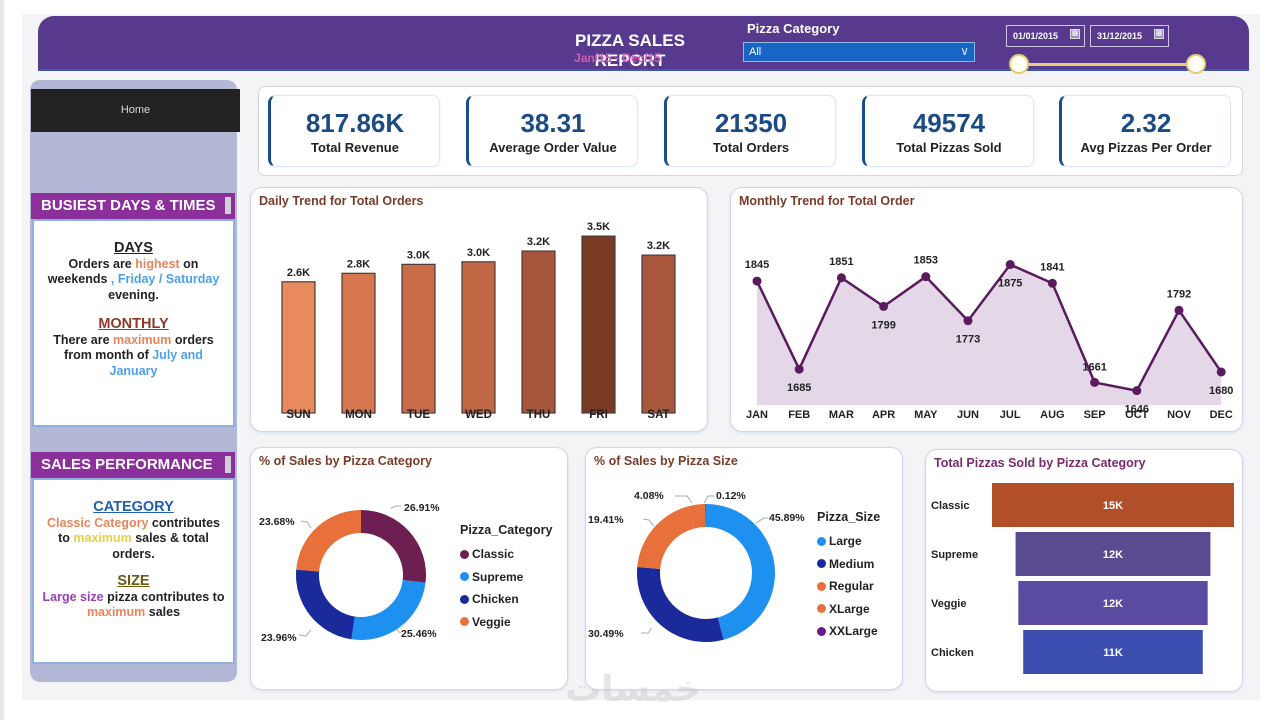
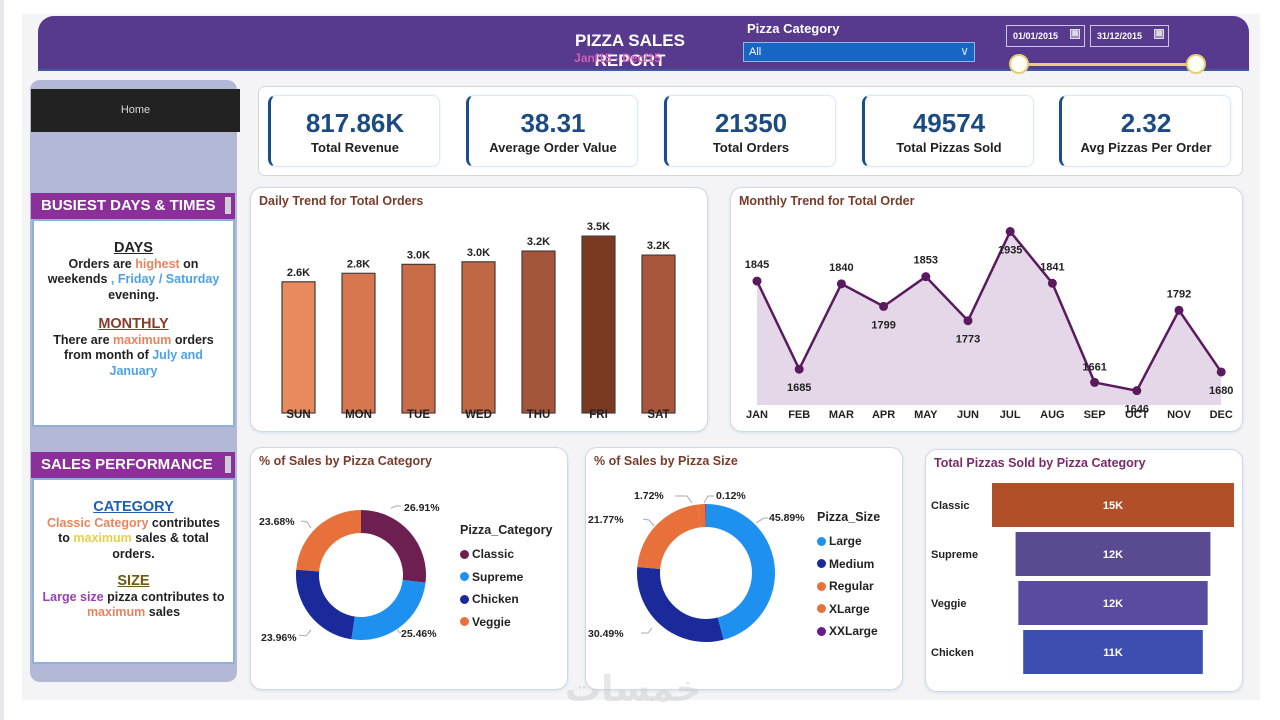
Monthly Trend for Total Order/MAR: 1851 -> 1840
Monthly Trend for Total Order/JUL: 1875 -> 1935
% of Sales by Pizza Size/Regular: 19.41% -> 21.77%
% of Sales by Pizza Size/XLarge: 4.08% -> 1.72%
